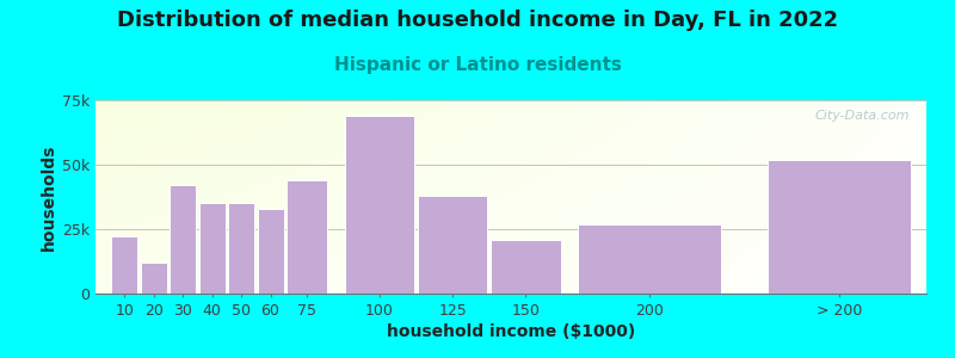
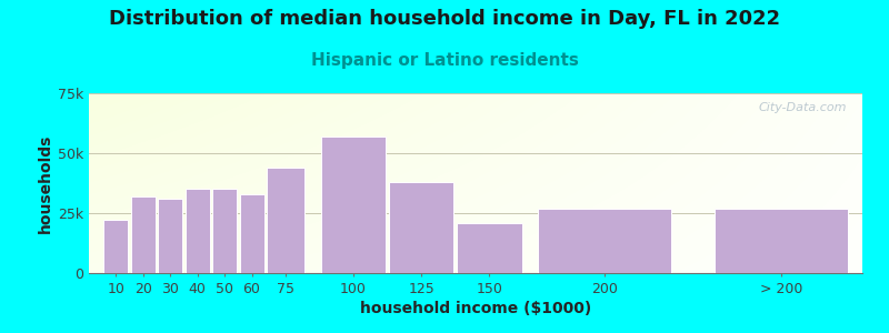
20: 12k -> 32k
30: 42k -> 31k
100: 69k -> 57k
> 200: 52k -> 27k
